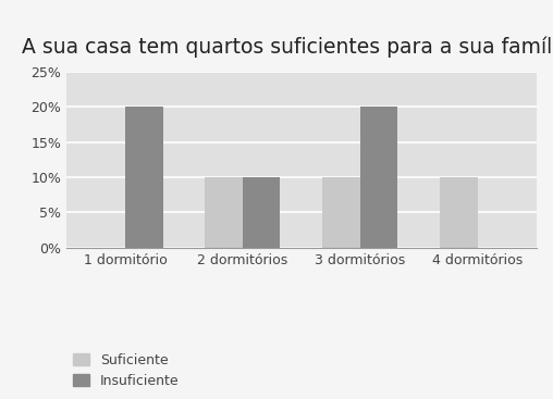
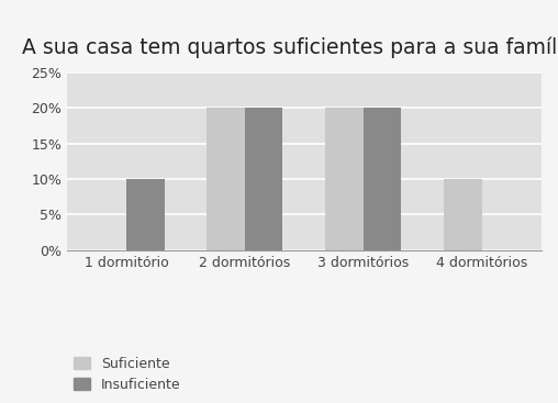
Insuficiente/1 dormitório: 20% -> 10%
Suficiente/2 dormitórios: 10% -> 20%
Insuficiente/2 dormitórios: 10% -> 20%
Suficiente/3 dormitórios: 10% -> 20%
